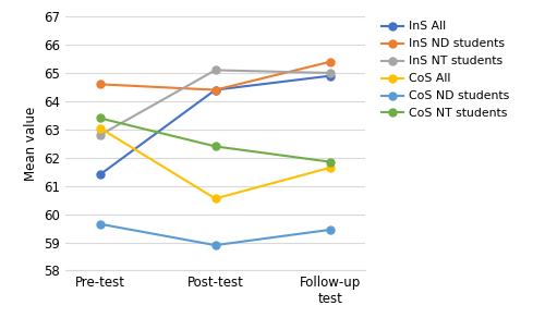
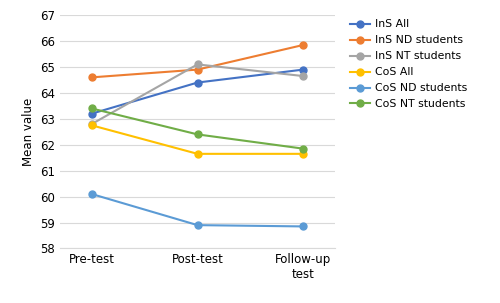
InS All/Pre-test: 61.4 -> 63.2
CoS All/Pre-test: 63.05 -> 62.75
CoS ND students/Pre-test: 59.65 -> 60.10
InS ND students/Post-test: 64.40 -> 64.90
CoS All/Post-test: 60.55 -> 61.65
InS ND students/Follow-up test: 65.40 -> 65.85
InS NT students/Follow-up test: 65.00 -> 64.65
CoS ND students/Follow-up test: 59.45 -> 58.85
